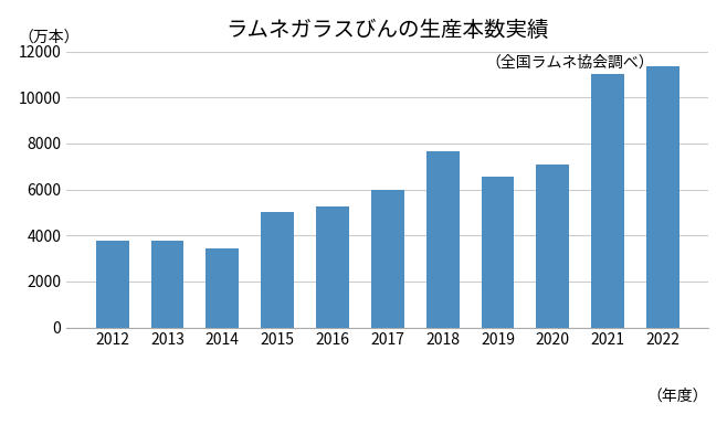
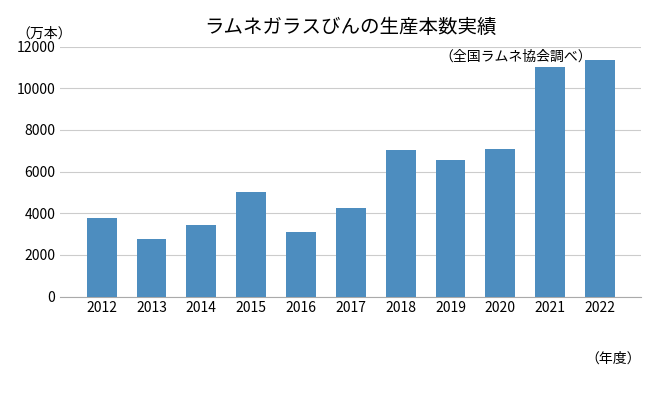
2013: 3750 -> 2750
2016: 5250 -> 3100
2017: 6000 -> 4250
2018: 7650 -> 7050
